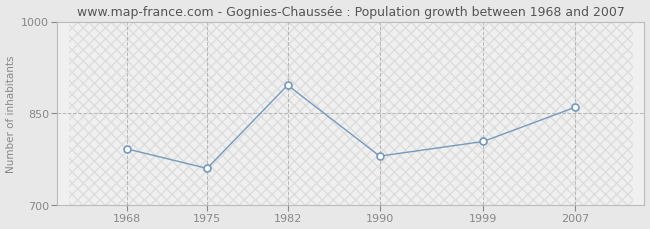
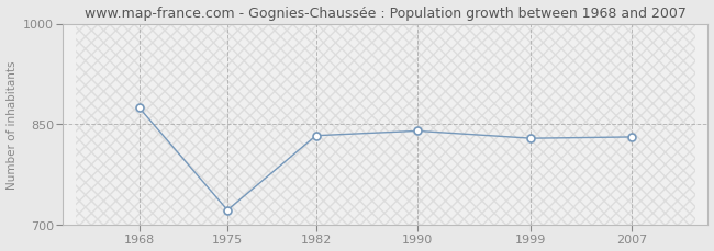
1968: 792 -> 875
1975: 760 -> 722
1982: 896 -> 833
1990: 780 -> 840
1999: 804 -> 829
2007: 860 -> 831
